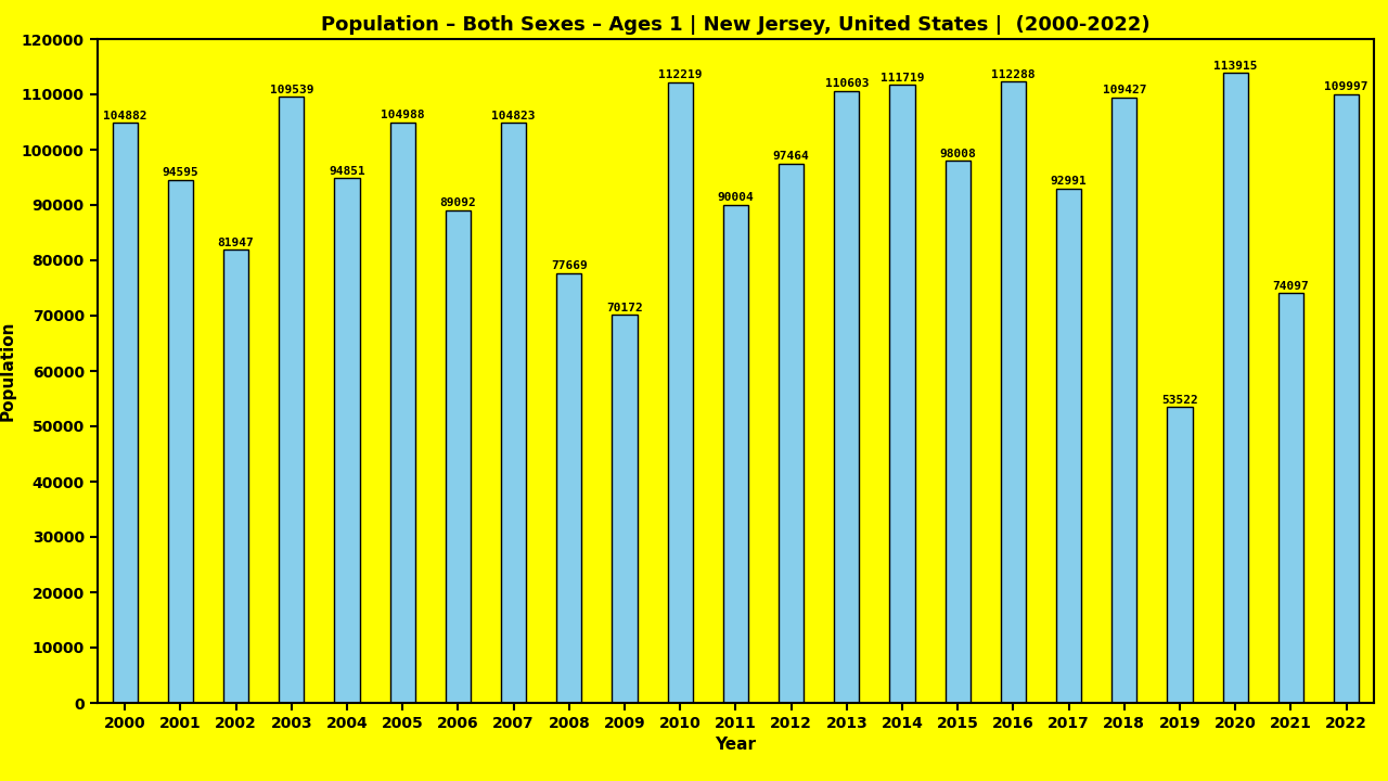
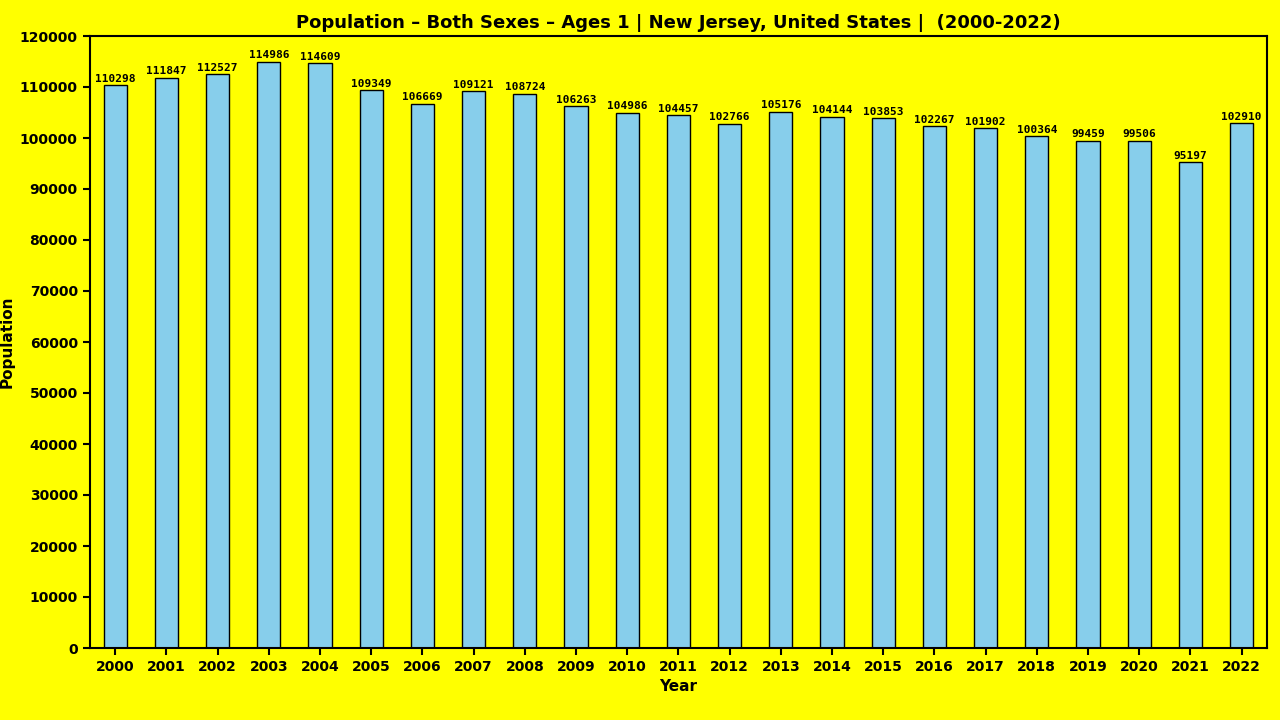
2000: 104882 -> 110298
2001: 94595 -> 111847
2002: 81947 -> 112527
2003: 109539 -> 114986
2004: 94851 -> 114609
2005: 104988 -> 109349
2006: 89092 -> 106669
2007: 104823 -> 109121
2008: 77669 -> 108724
2009: 70172 -> 106263
2010: 112219 -> 104986
2011: 90004 -> 104457
2012: 97464 -> 102766
2013: 110603 -> 105176
2014: 111719 -> 104144
2015: 98008 -> 103853
2016: 112288 -> 102267
2017: 92991 -> 101902
2018: 109427 -> 100364
2019: 53522 -> 99459
2020: 113915 -> 99506
2021: 74097 -> 95197
2022: 109997 -> 102910
